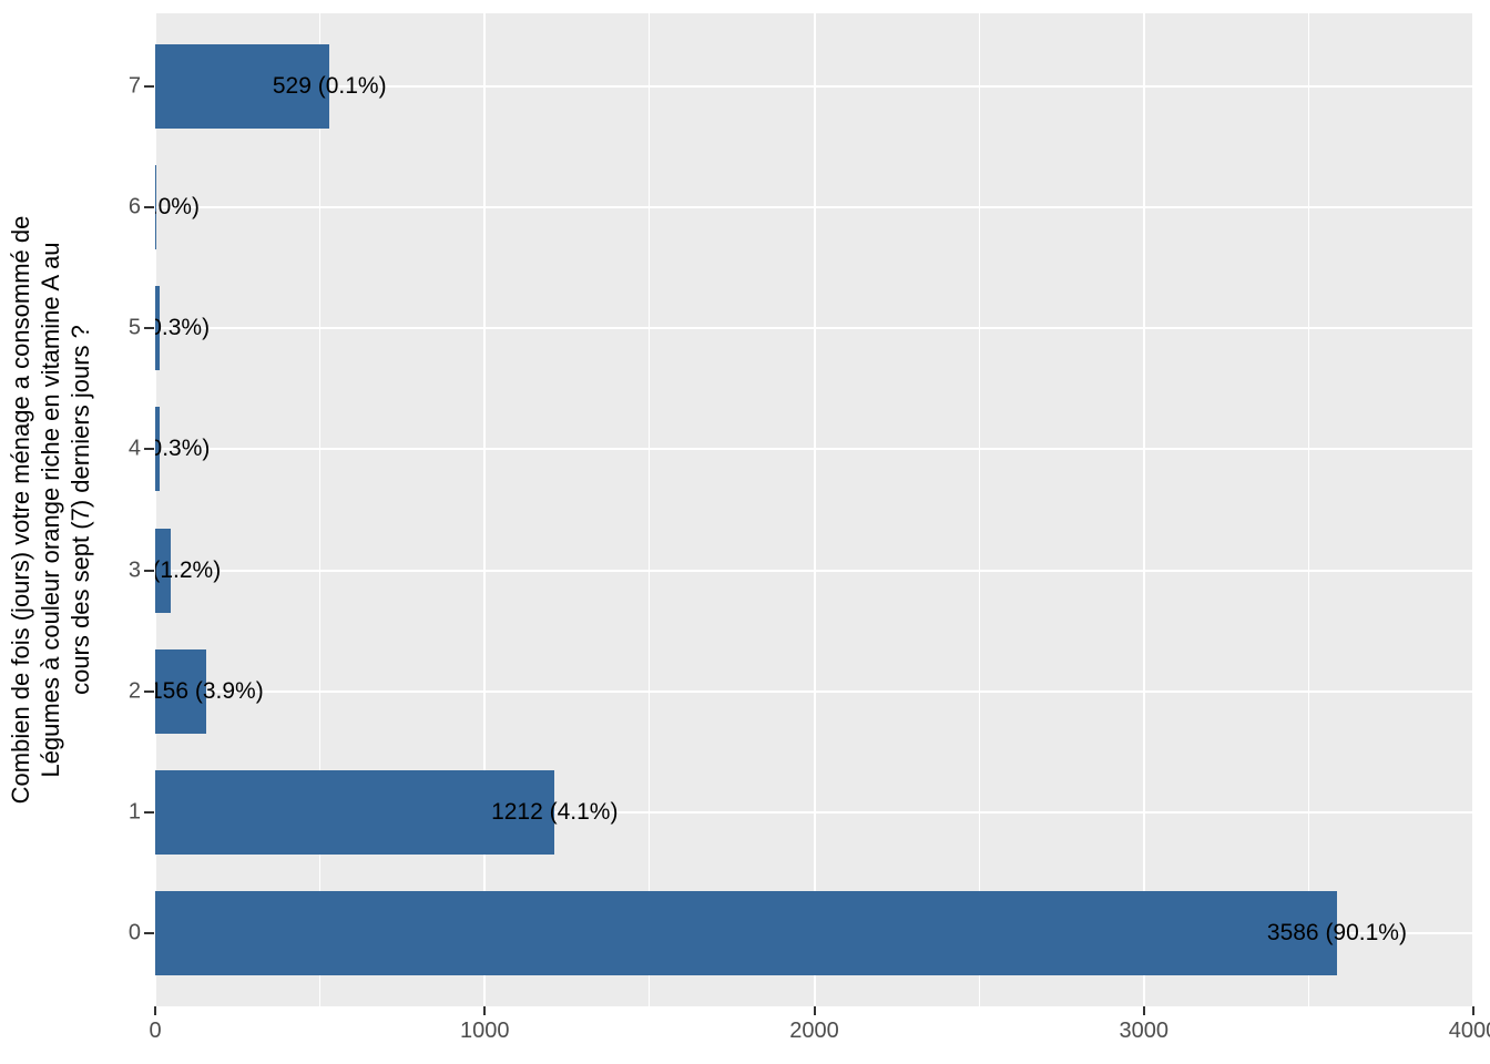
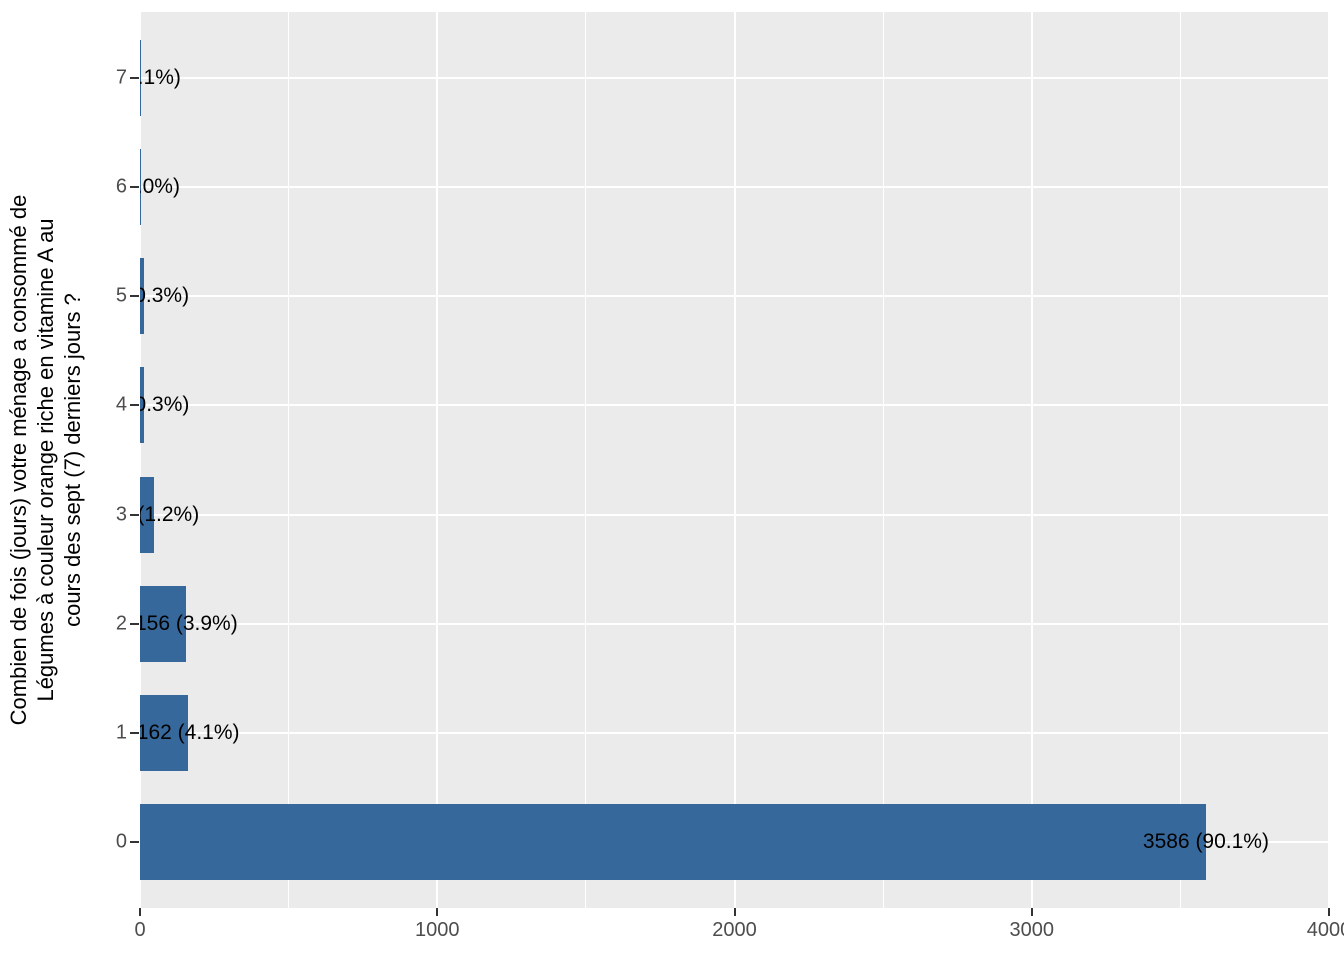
1: 1212 -> 162
7: 529 -> 4
